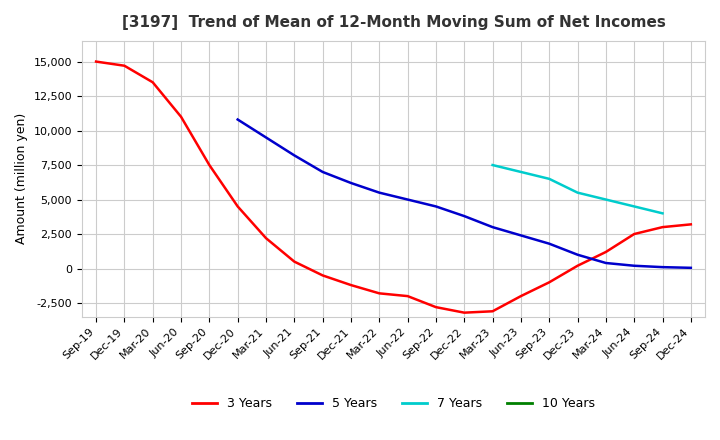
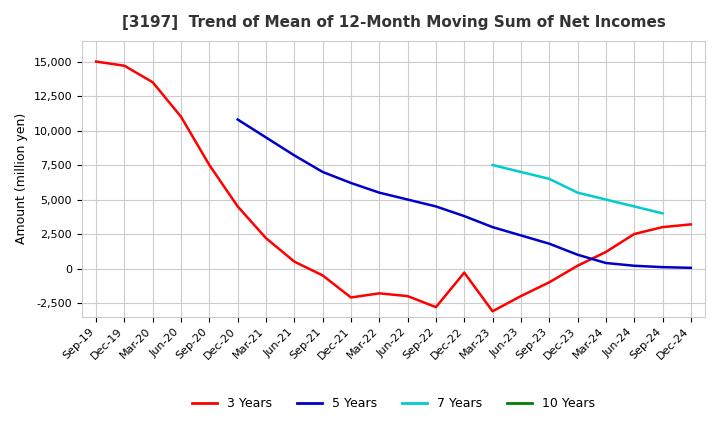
3 Years/Dec-21: -1,200 -> -2,100
3 Years/Dec-22: -3,200 -> -300
